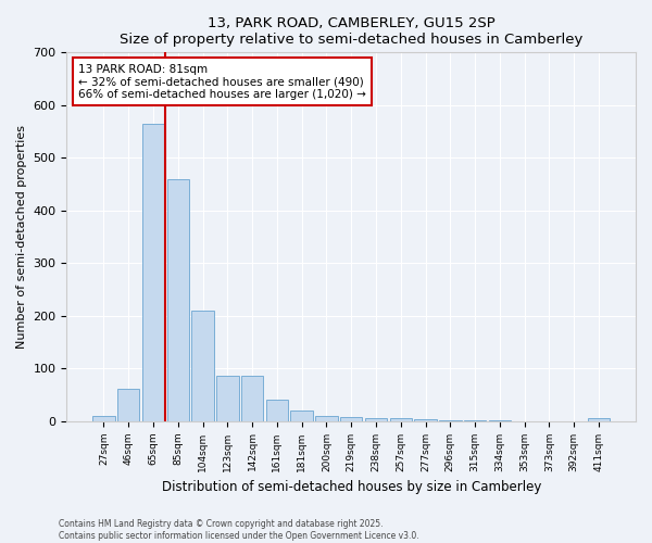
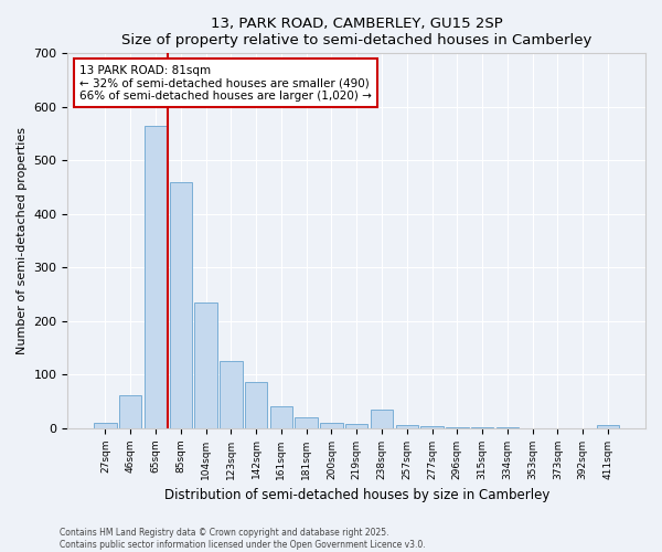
104sqm: 210 -> 235
123sqm: 85 -> 125
238sqm: 5 -> 35
